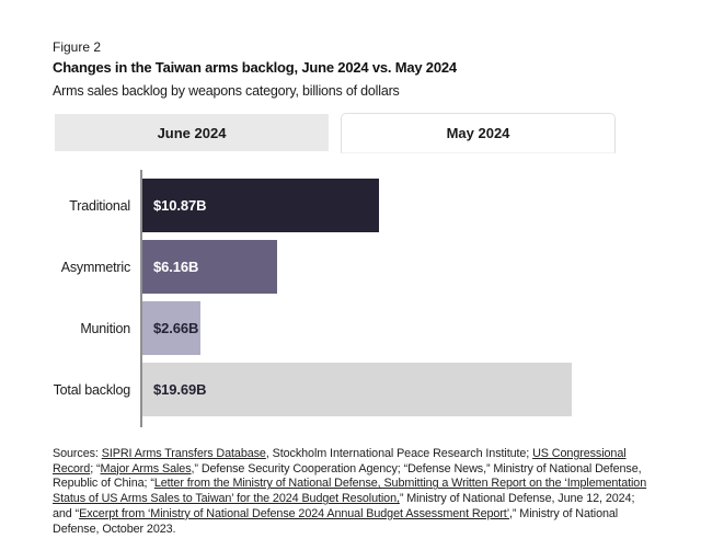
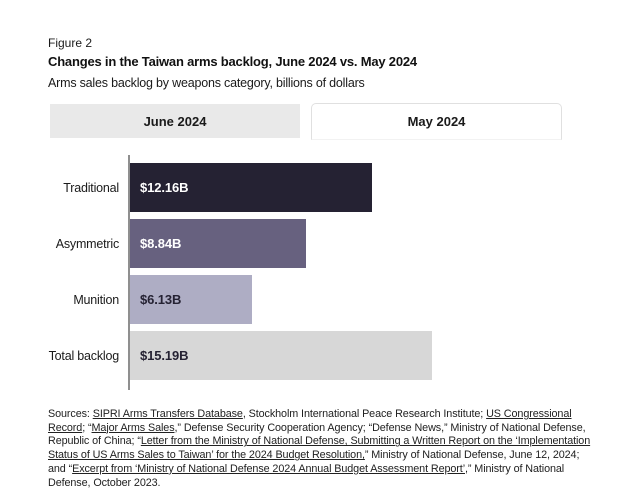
Traditional: $10.87B -> $12.16B
Asymmetric: $6.16B -> $8.84B
Munition: $2.66B -> $6.13B
Total backlog: $19.69B -> $15.19B
